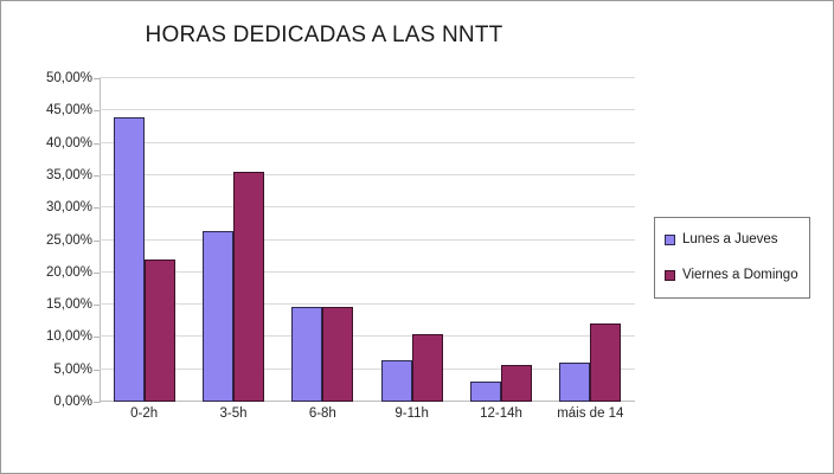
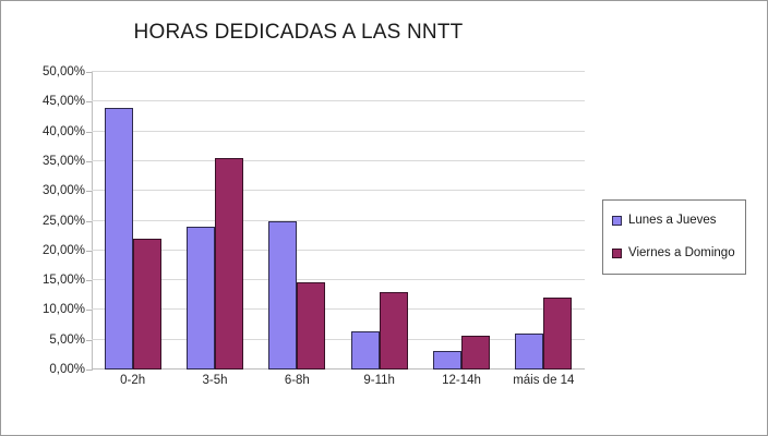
Lunes a Jueves/3-5h: 26% -> 24%
Lunes a Jueves/6-8h: 15% -> 25%
Viernes a Domingo/9-11h: 10% -> 13%
